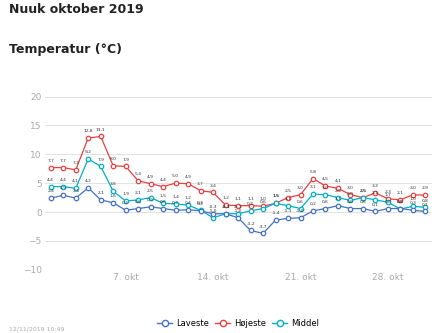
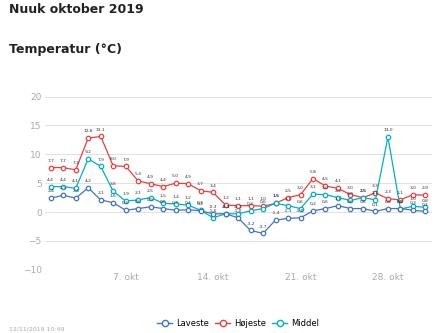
Middel/28. okt: 1.7 -> 13.0
